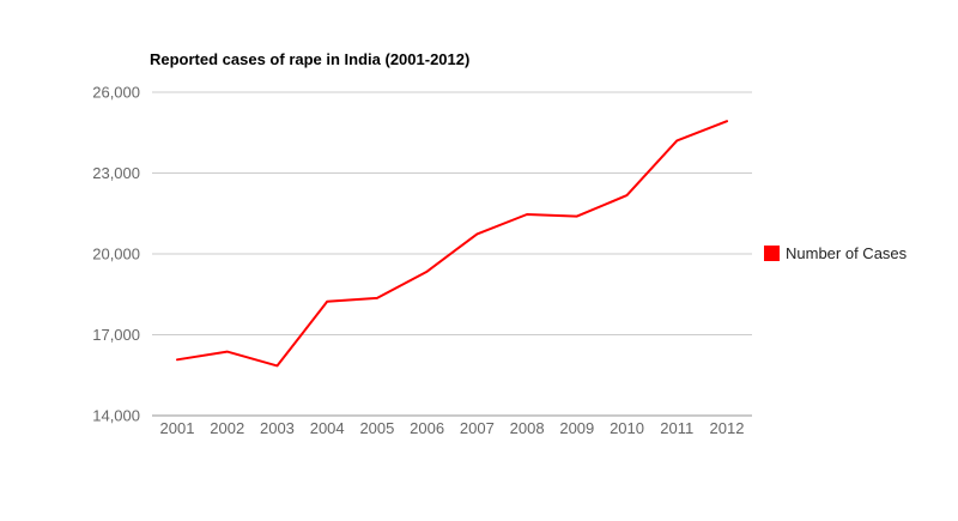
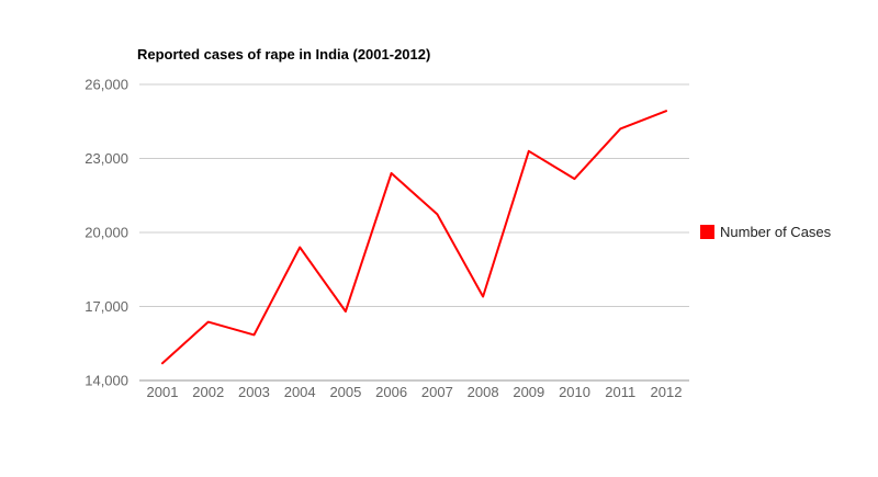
2001: 16100 -> 14700
2004: 18200 -> 19400
2005: 18400 -> 16800
2006: 19300 -> 22400
2008: 21500 -> 17400
2009: 21400 -> 23300
